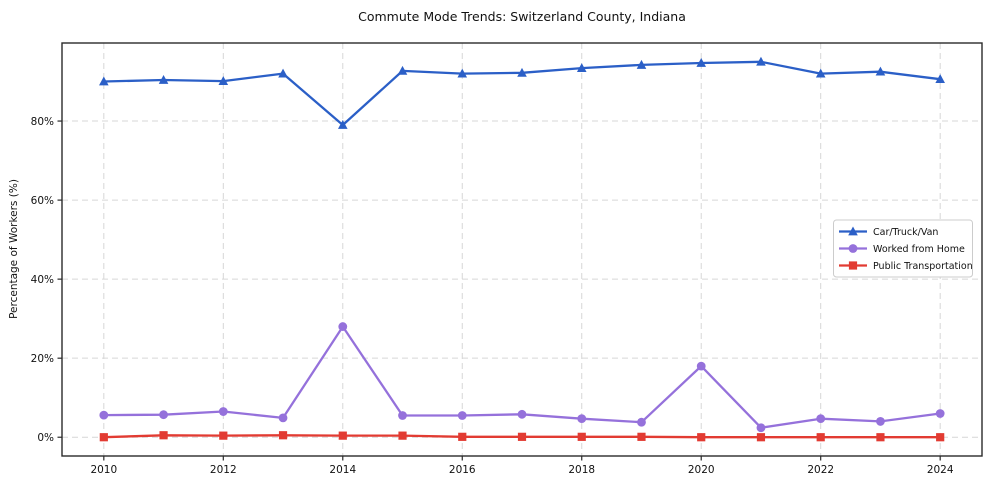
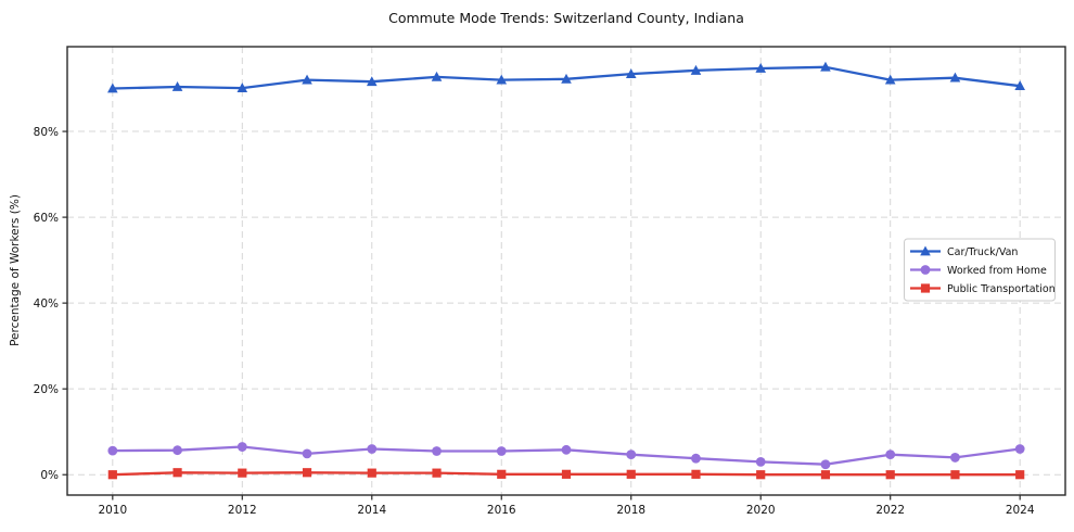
Car/Truck/Van/2014: 79% -> 92%
Worked from Home/2014: 28% -> 6%
Worked from Home/2020: 18% -> 3%
